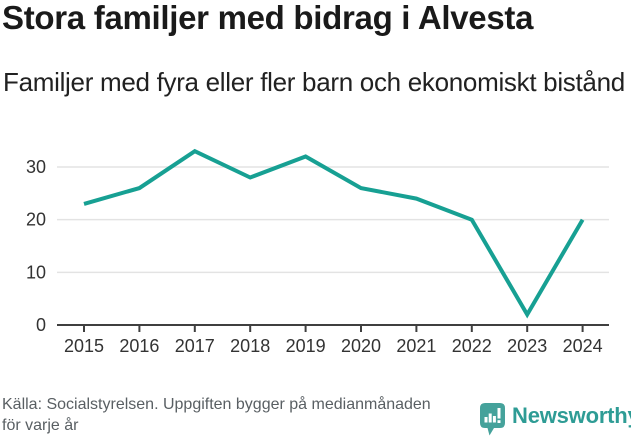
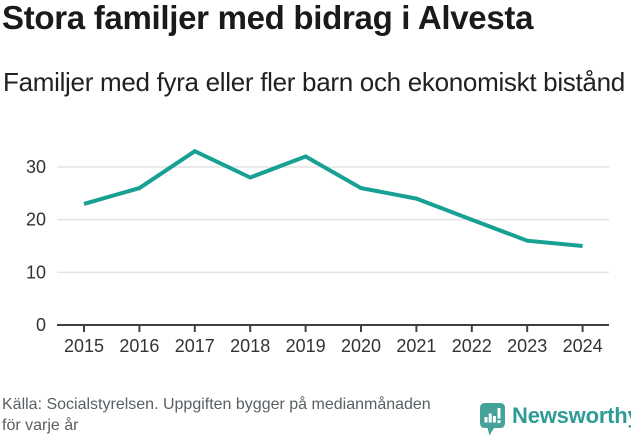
2023: 2 -> 16
2024: 20 -> 15
